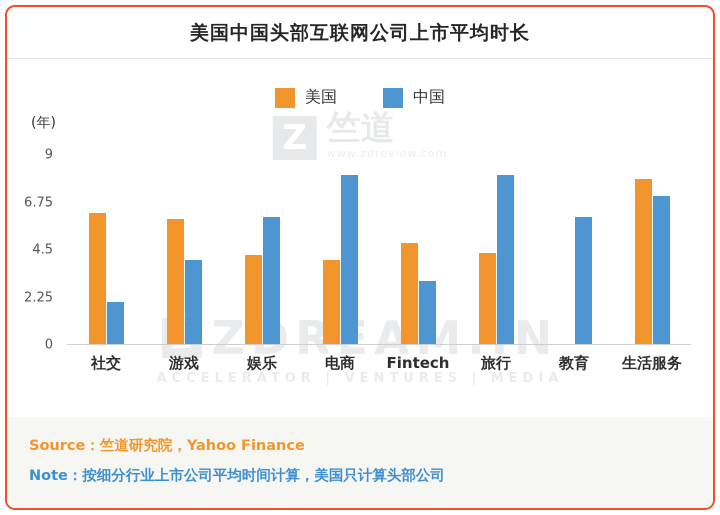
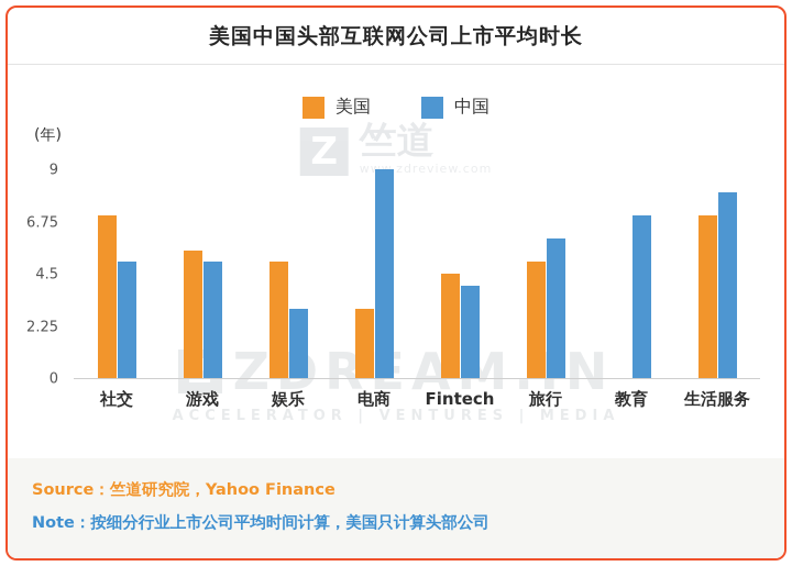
美国/社交: 6.2 -> 7.0
中国/社交: 2 -> 5
美国/游戏: 5.9 -> 5.5
中国/游戏: 4 -> 5
美国/娱乐: 4.2 -> 5.0
中国/娱乐: 6 -> 3
美国/电商: 4.0 -> 3.0
中国/电商: 8 -> 9
美国/Fintech: 4.8 -> 4.5
中国/Fintech: 3 -> 4
美国/旅行: 4.3 -> 5.0
中国/旅行: 8 -> 6
中国/教育: 6 -> 7
美国/生活服务: 7.8 -> 7.0
中国/生活服务: 7 -> 8
